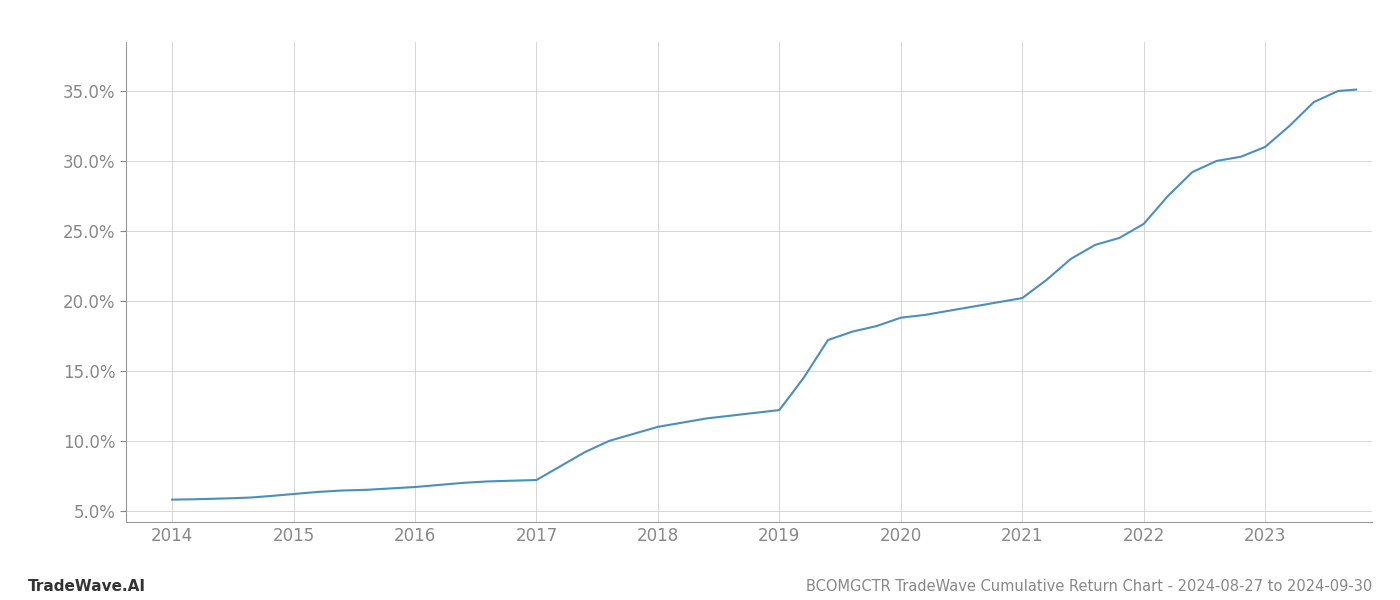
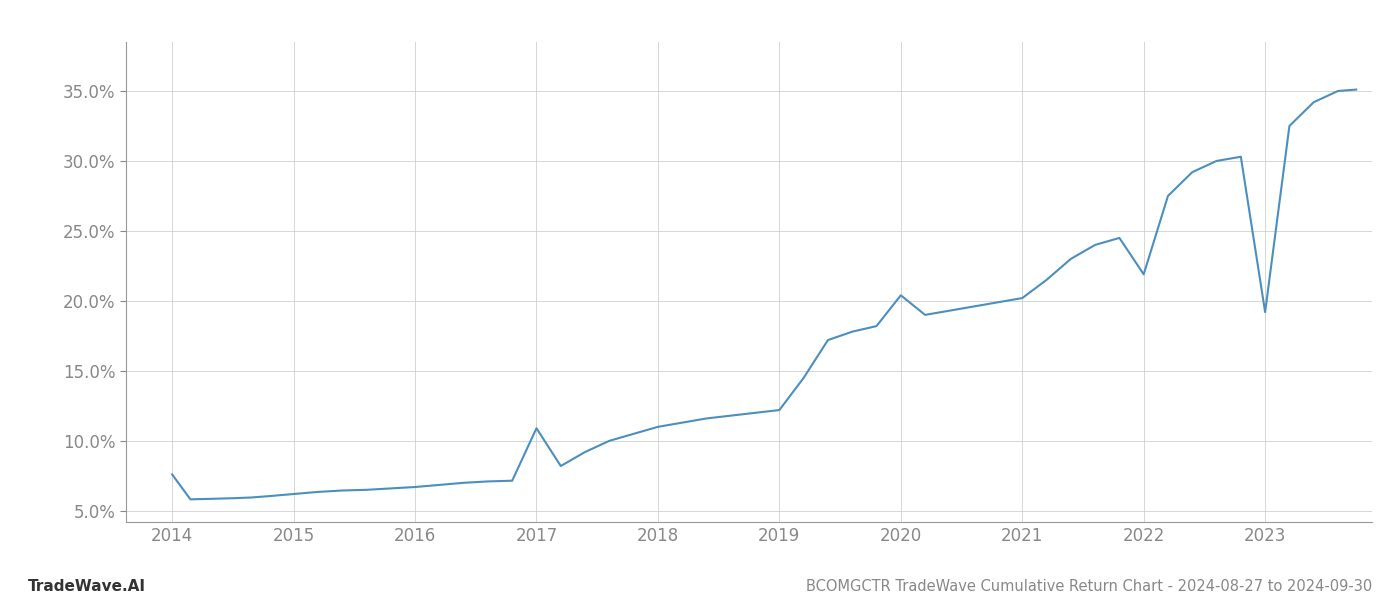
2014: 5.8% -> 7.6%
2017: 7.2% -> 10.9%
2020: 18.8% -> 20.4%
2022: 25.5% -> 21.9%
2023: 31.0% -> 19.2%
